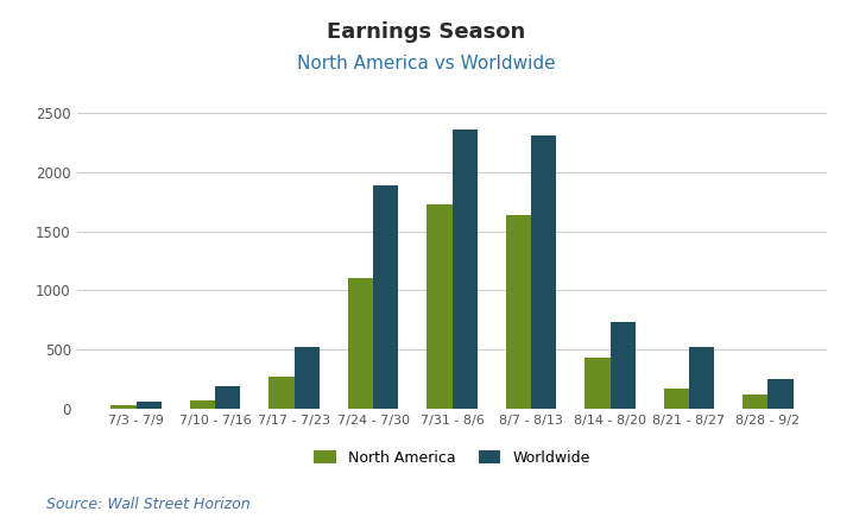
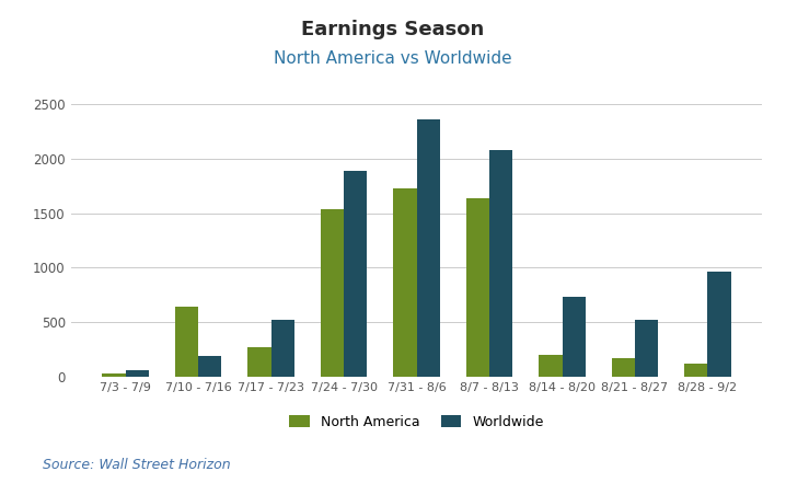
North America/7/10 - 7/16: 80 -> 640
North America/7/24 - 7/30: 1100 -> 1540
Worldwide/8/7 - 8/13: 2310 -> 2080
North America/8/14 - 8/20: 430 -> 200
Worldwide/8/28 - 9/2: 260 -> 960
